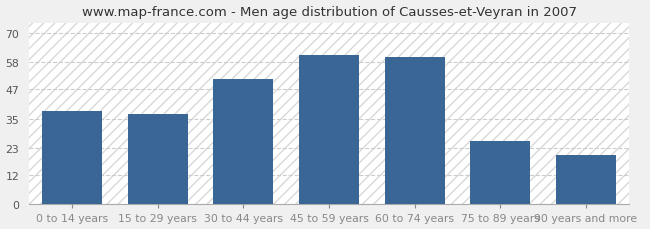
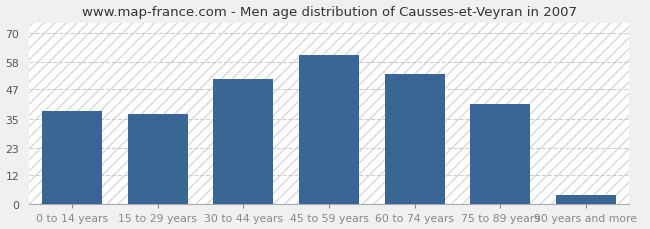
60 to 74 years: 60 -> 53
75 to 89 years: 26 -> 41
90 years and more: 20 -> 4
